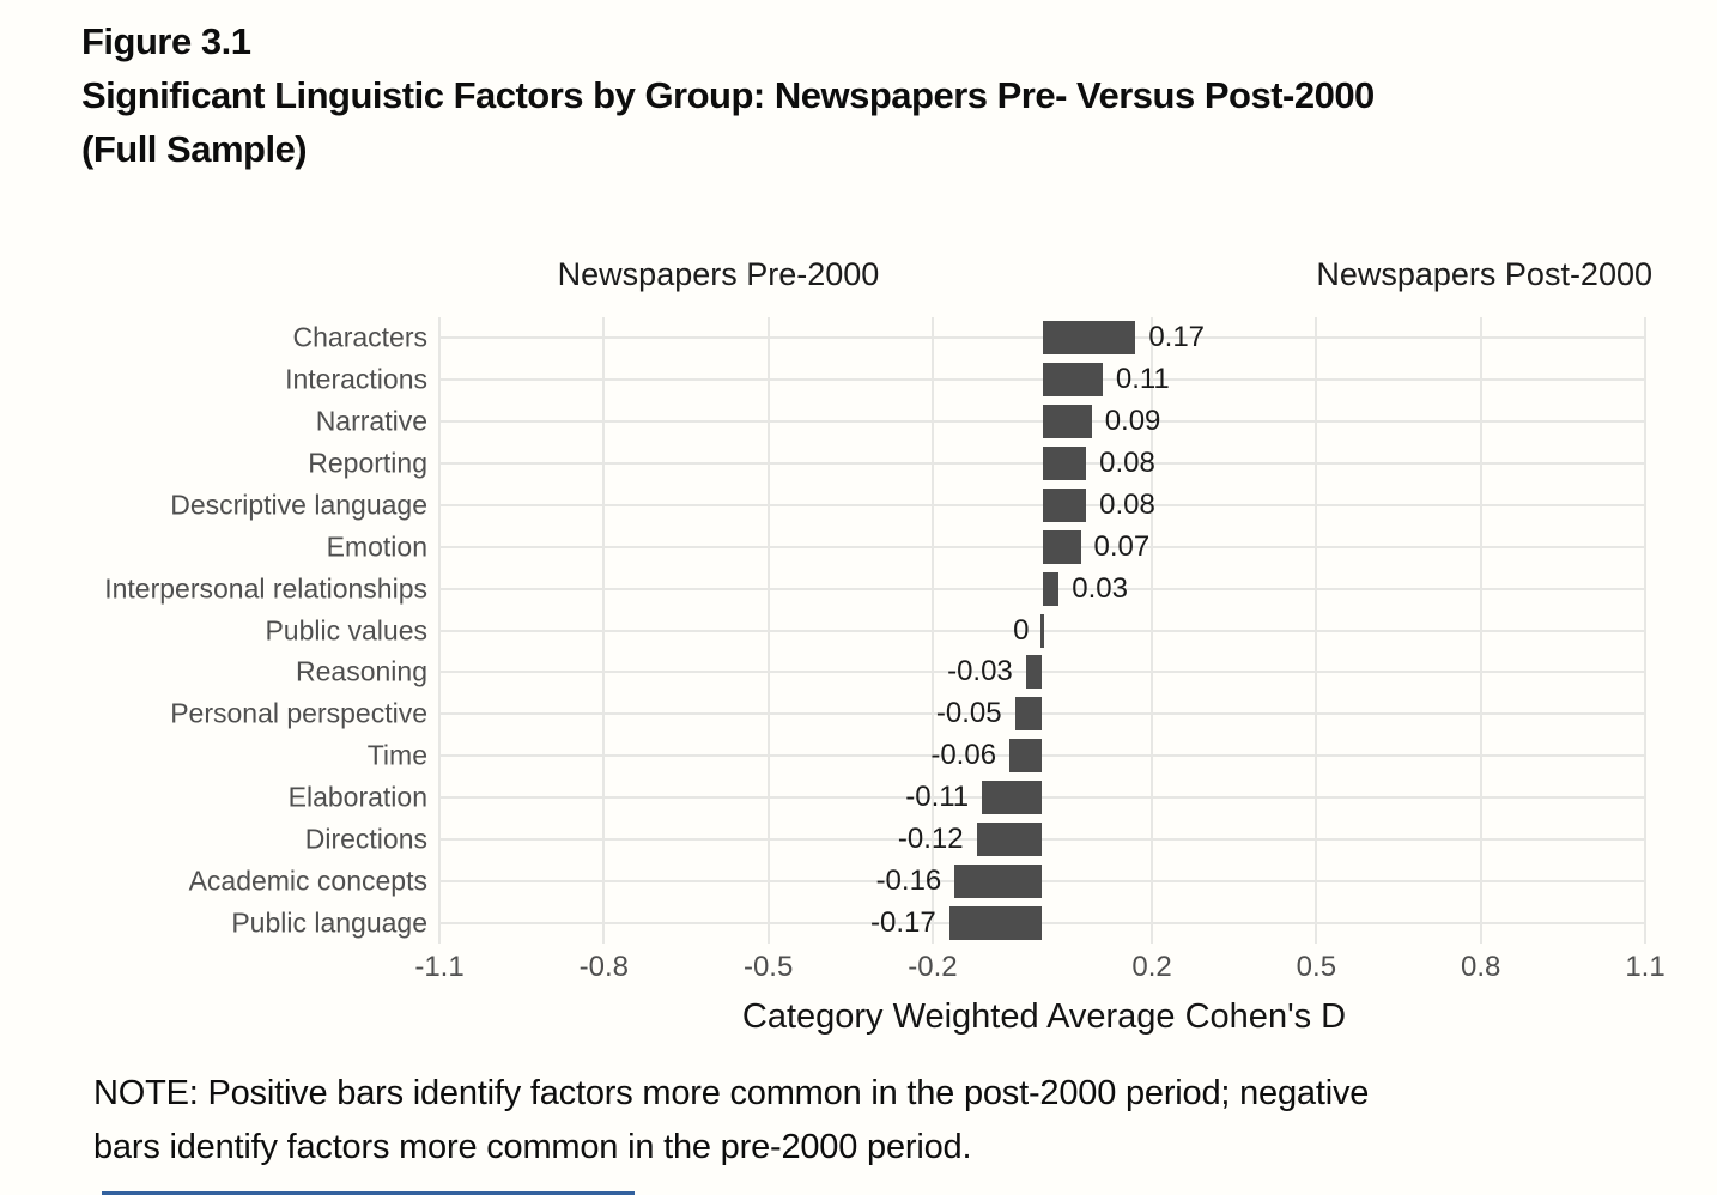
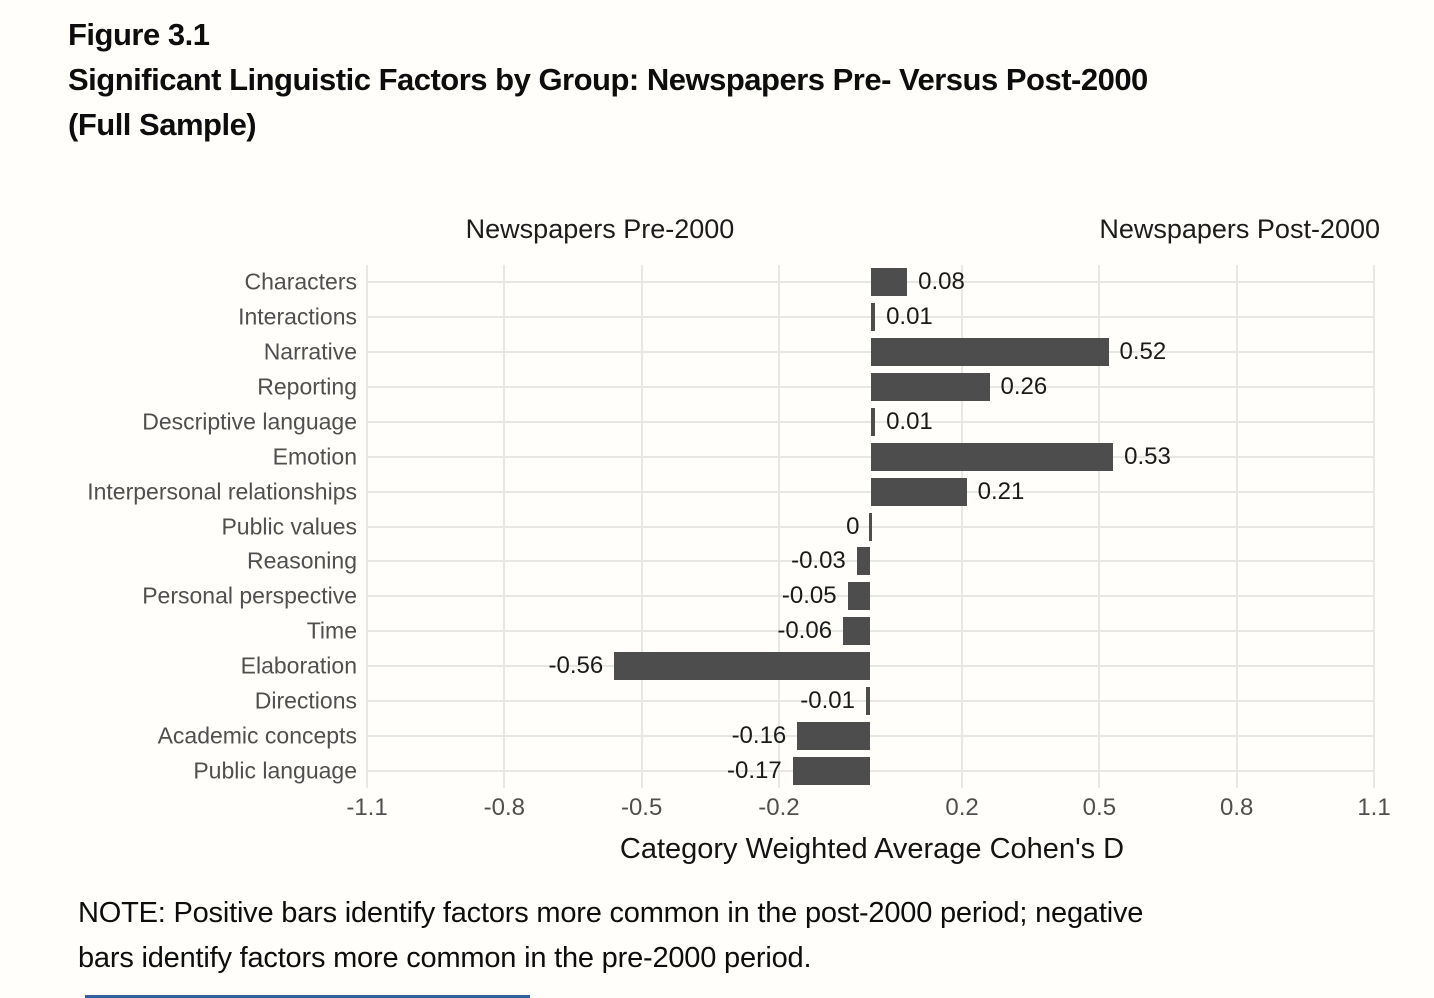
Characters: 0.17 -> 0.08
Interactions: 0.11 -> 0.01
Narrative: 0.09 -> 0.52
Reporting: 0.08 -> 0.26
Descriptive language: 0.08 -> 0.01
Emotion: 0.07 -> 0.53
Interpersonal relationships: 0.03 -> 0.21
Elaboration: -0.11 -> -0.56
Directions: -0.12 -> -0.01
